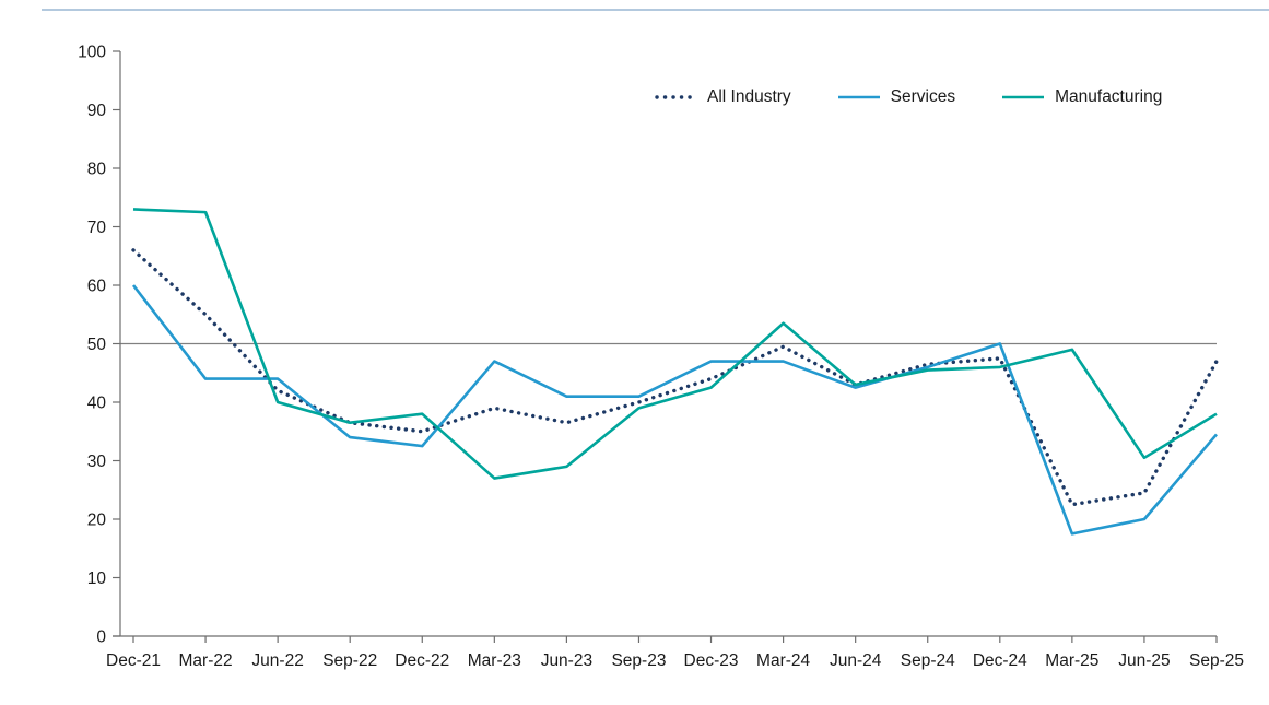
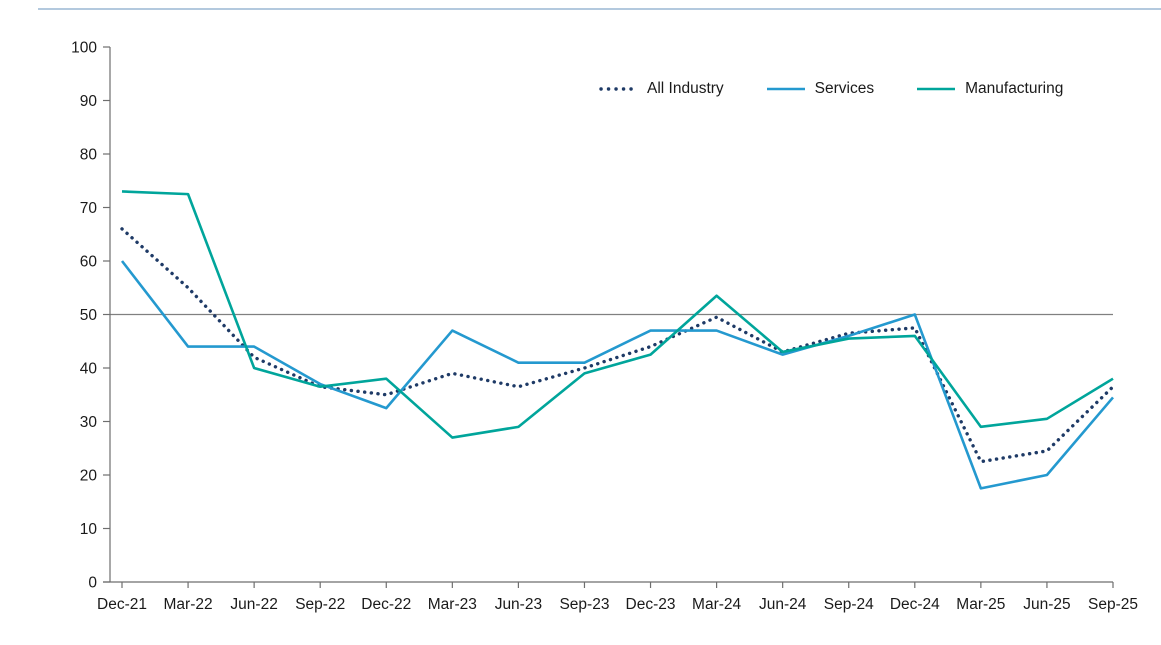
Services/Sep-22: 34 -> 37
Manufacturing/Mar-25: 49 -> 29
All Industry/Sep-25: 47 -> 36
